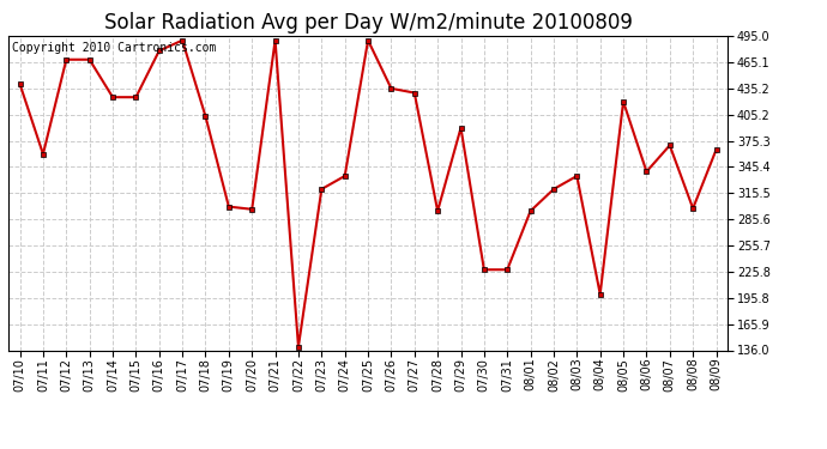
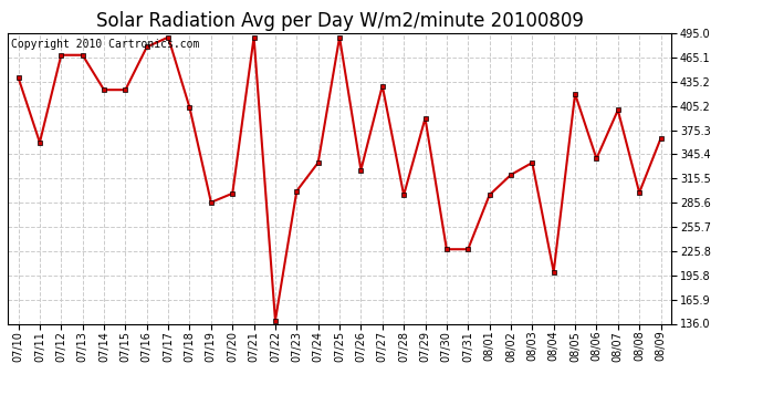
07/19: 300 -> 286
07/23: 320 -> 300
07/26: 435 -> 326
08/07: 370 -> 400
